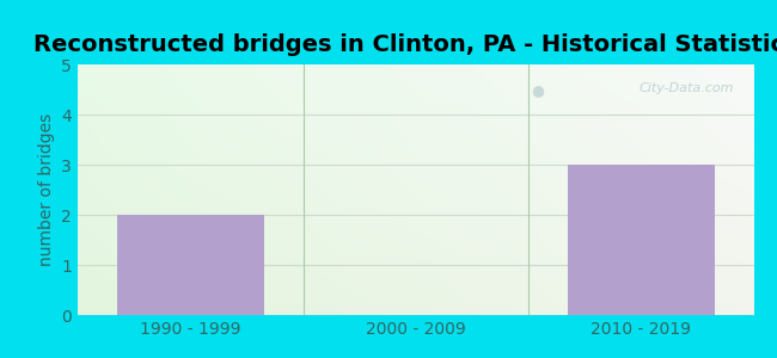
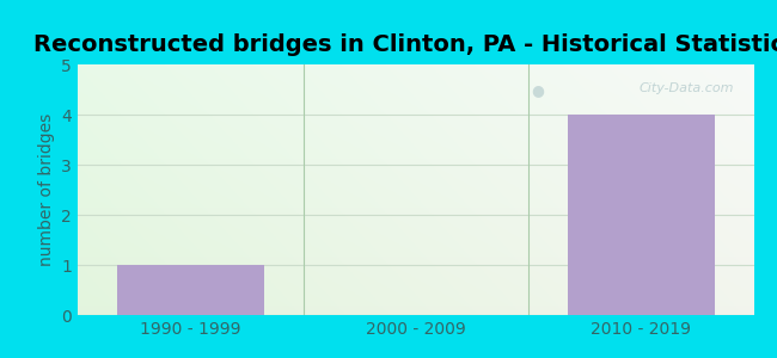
1990 - 1999: 2 -> 1
2010 - 2019: 3 -> 4
